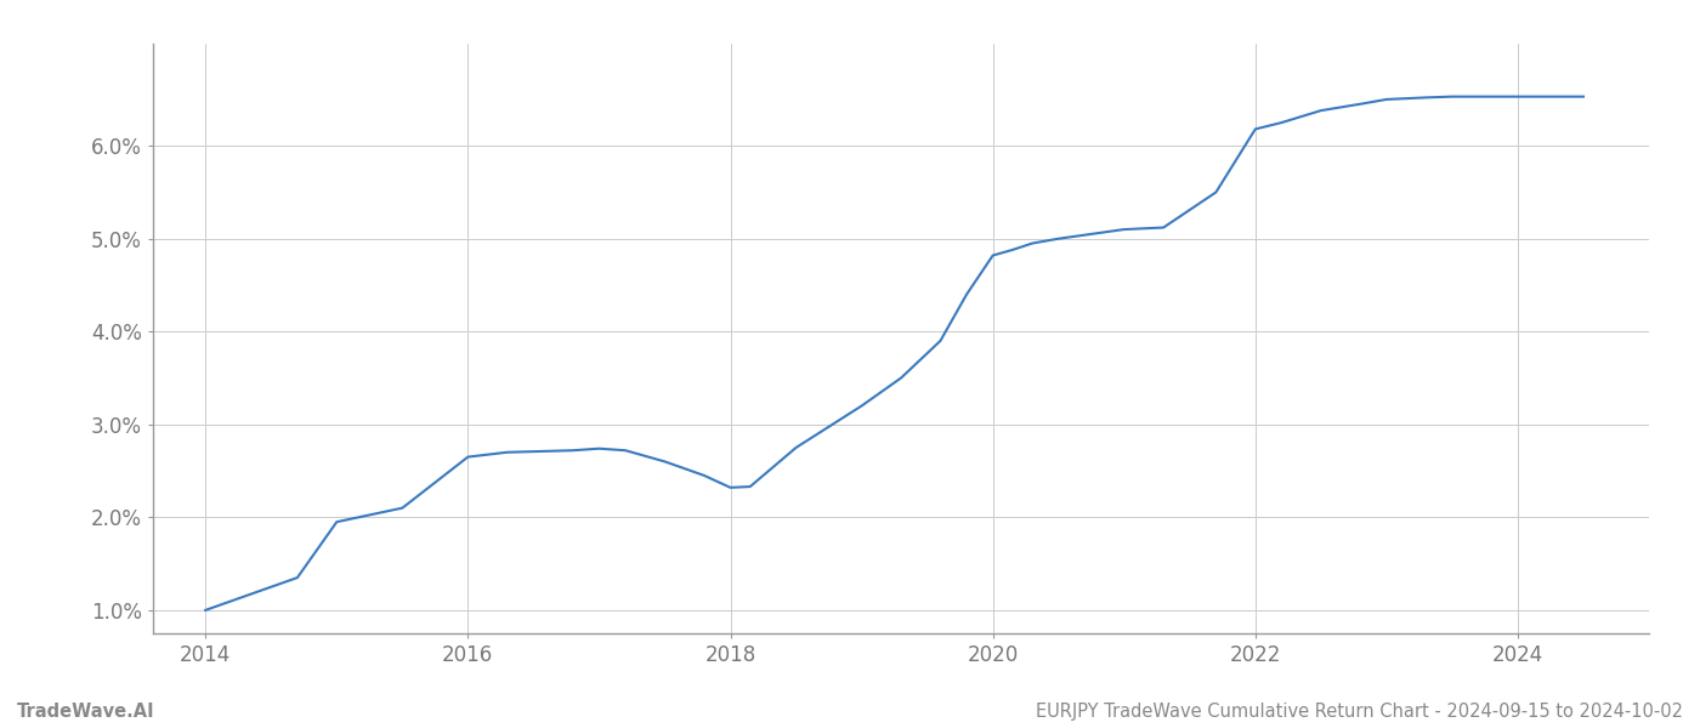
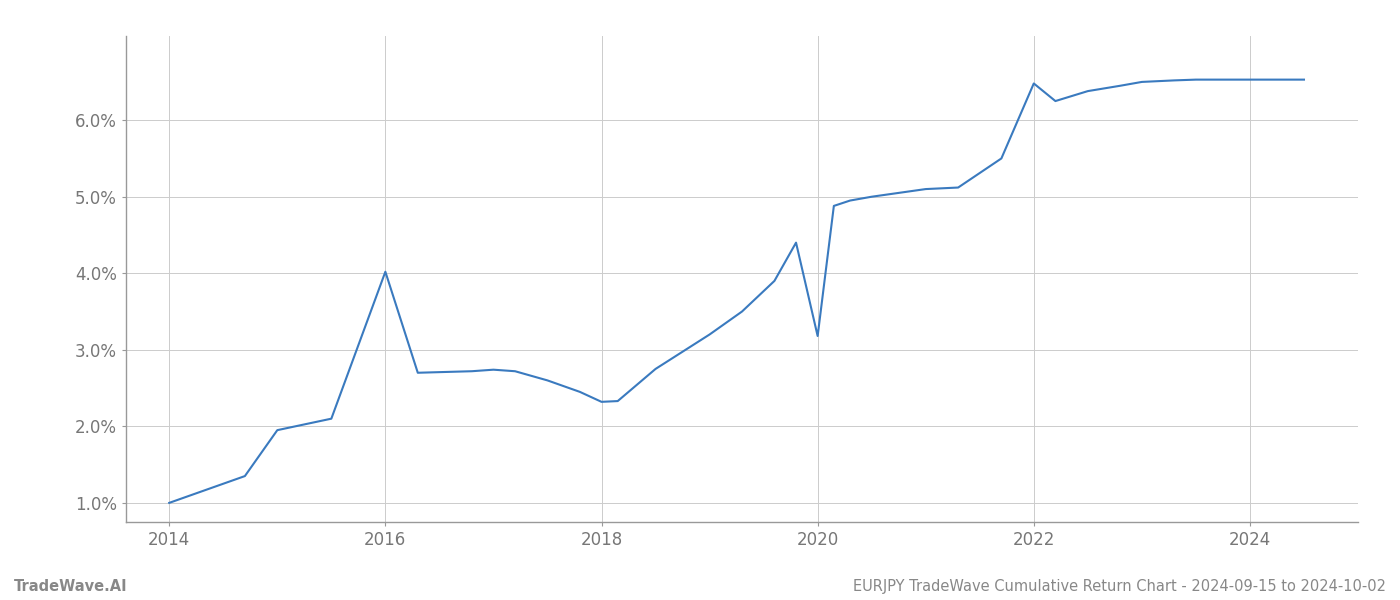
2016: 2.65% -> 4.02%
2020: 4.82% -> 3.18%
2022: 6.18% -> 6.48%
